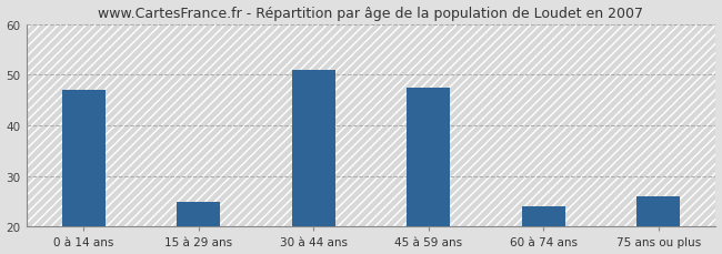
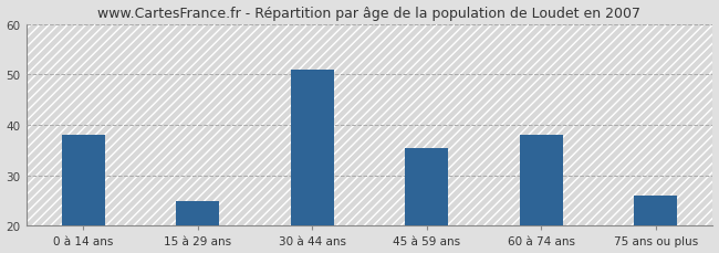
0 à 14 ans: 47.0 -> 38.0
45 à 59 ans: 47.5 -> 35.5
60 à 74 ans: 24.0 -> 38.0
